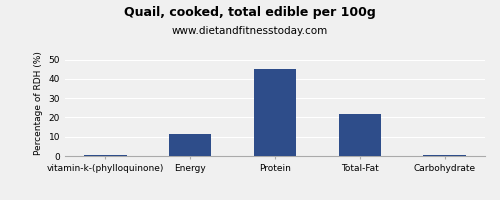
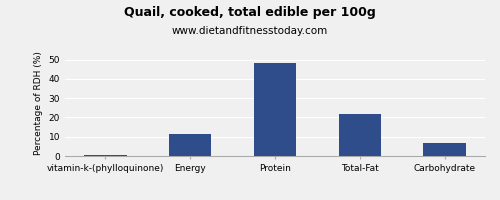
Protein: 45 -> 48
Carbohydrate: 0 -> 7
